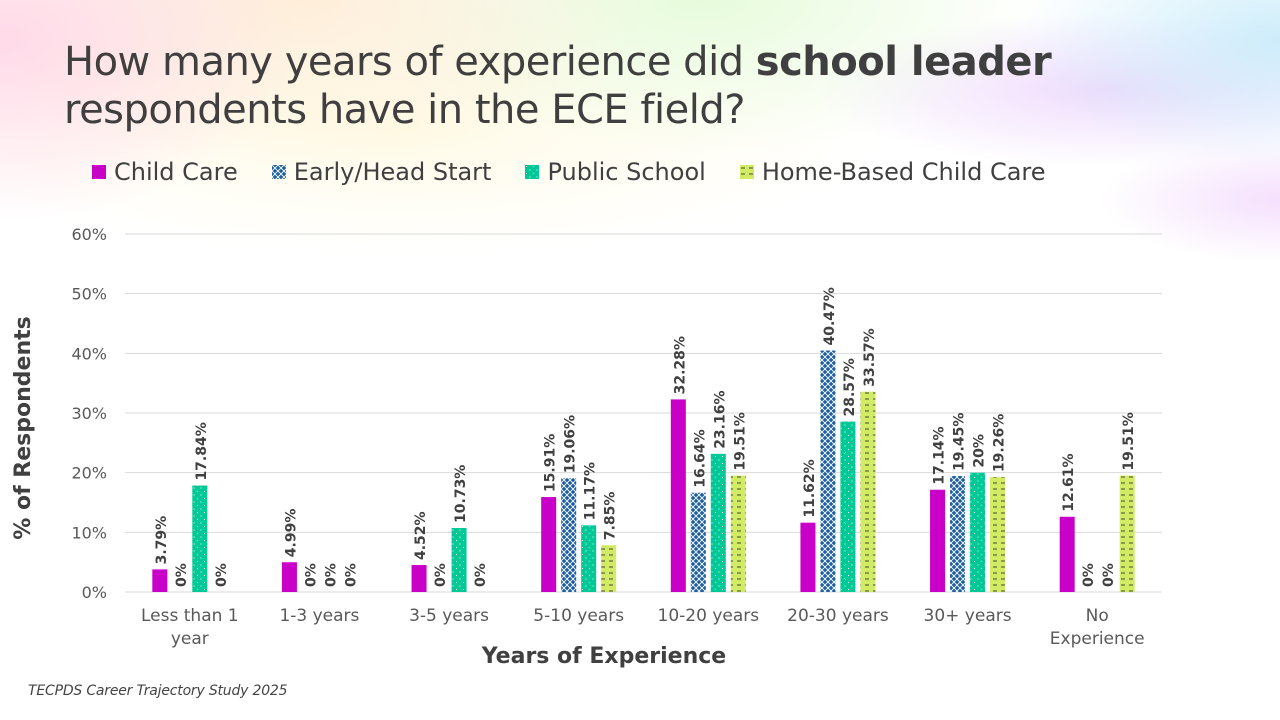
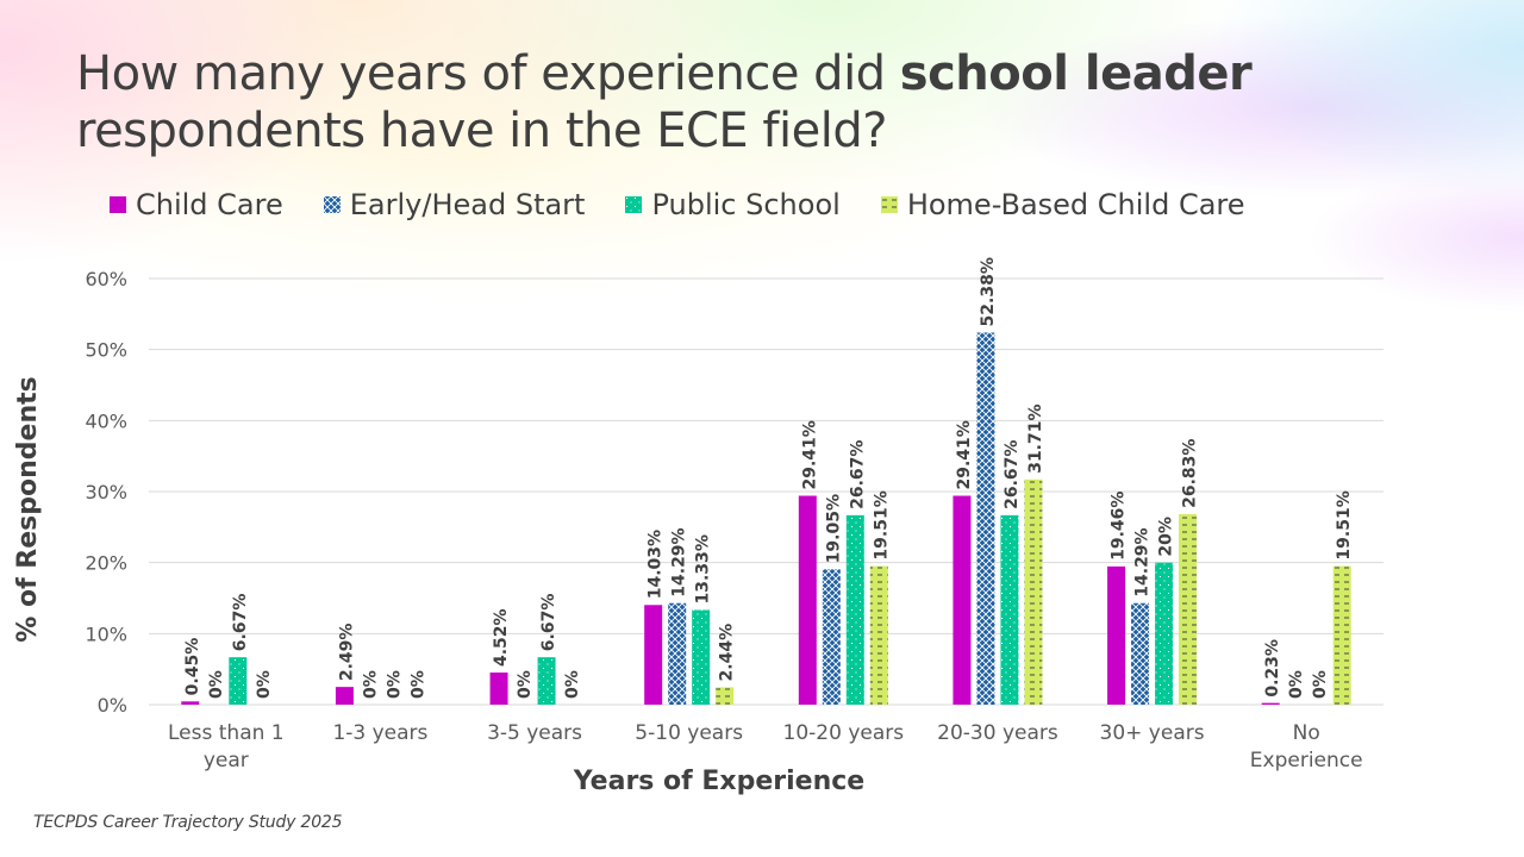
Child Care/Less than 1 year: 3.79% -> 0.45%
Public School/Less than 1 year: 17.84% -> 6.67%
Child Care/1-3 years: 4.99% -> 2.49%
Public School/3-5 years: 10.73% -> 6.67%
Child Care/5-10 years: 15.91% -> 14.03%
Early/Head Start/5-10 years: 19.06% -> 14.29%
Public School/5-10 years: 11.17% -> 13.33%
Home-Based Child Care/5-10 years: 7.85% -> 2.44%
Child Care/10-20 years: 32.28% -> 29.41%
Early/Head Start/10-20 years: 16.64% -> 19.05%
Public School/10-20 years: 23.16% -> 26.67%
Child Care/20-30 years: 11.62% -> 29.41%
Early/Head Start/20-30 years: 40.47% -> 52.38%
Public School/20-30 years: 28.57% -> 26.67%
Home-Based Child Care/20-30 years: 33.57% -> 31.71%
Child Care/30+ years: 17.14% -> 19.46%
Early/Head Start/30+ years: 19.45% -> 14.29%
Home-Based Child Care/30+ years: 19.26% -> 26.83%
Child Care/No Experience: 12.61% -> 0.23%
